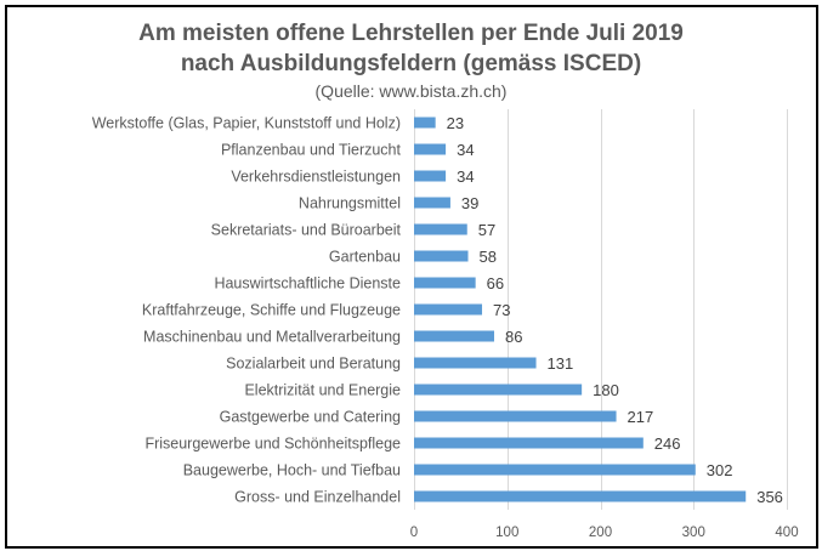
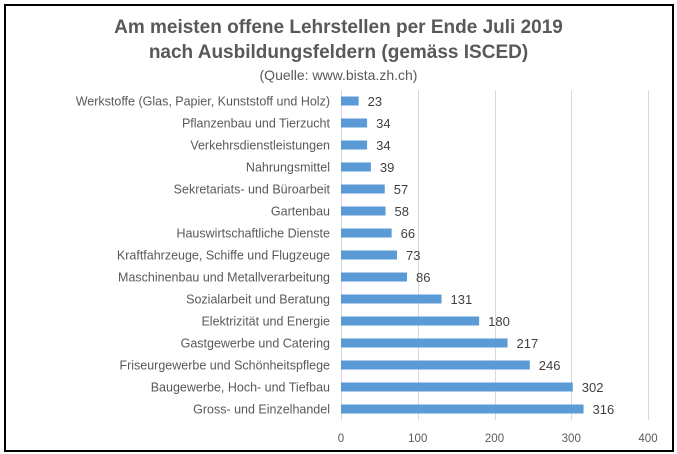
Gross- und Einzelhandel: 356 -> 316
